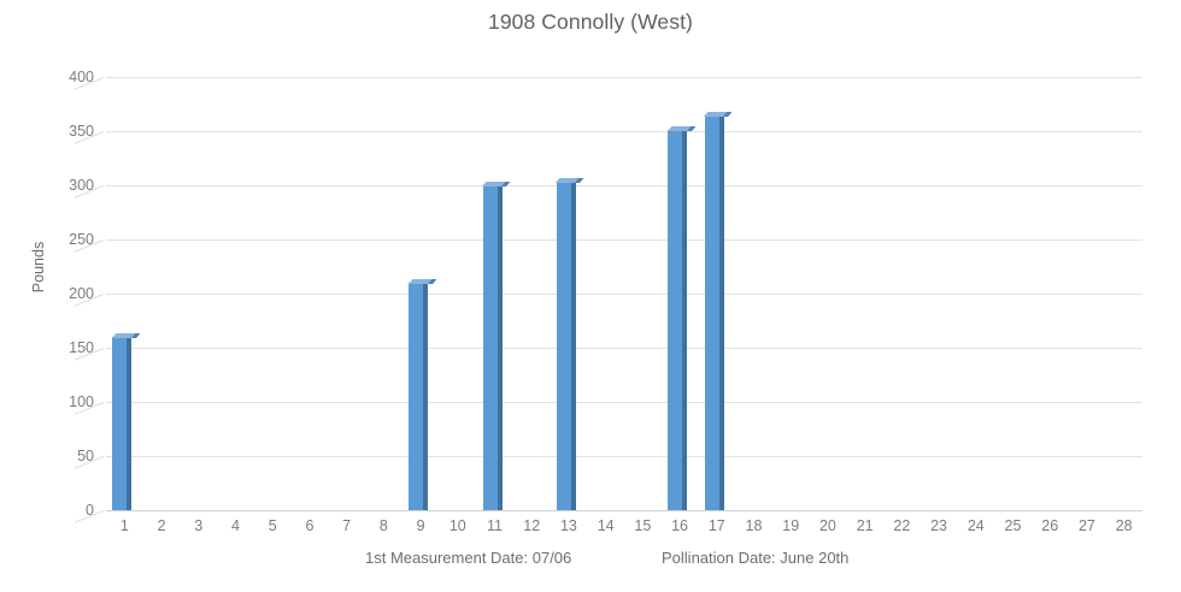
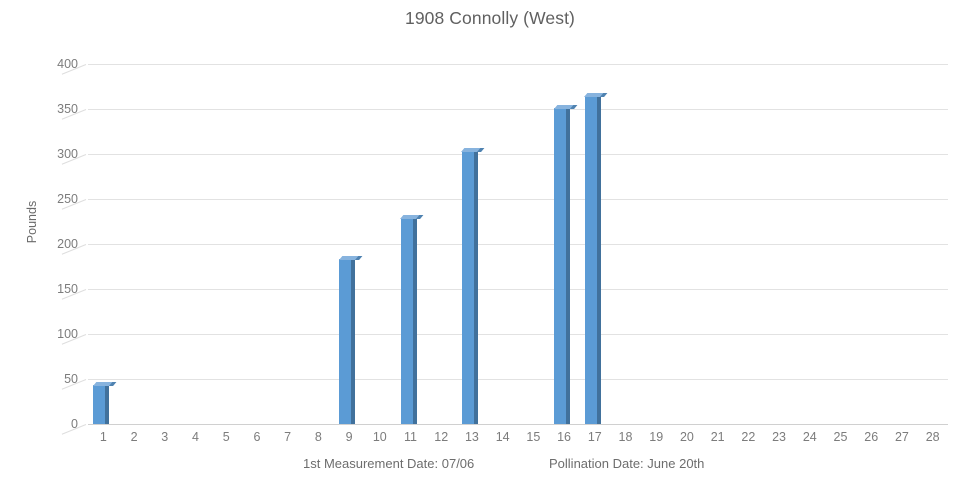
1: 160 -> 40
9: 210 -> 180
11: 300 -> 230
